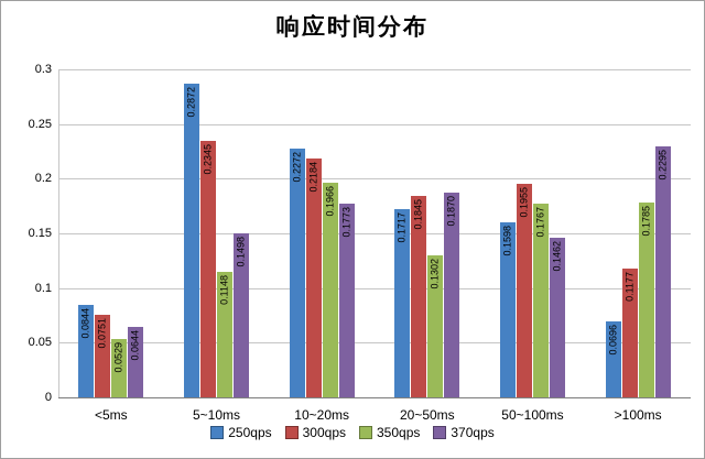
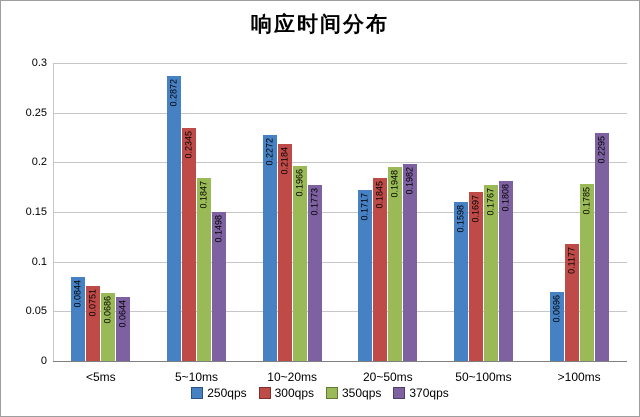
350qps/<5ms: 0.0529 -> 0.0686
350qps/5~10ms: 0.1148 -> 0.1847
350qps/20~50ms: 0.1302 -> 0.1948
370qps/20~50ms: 0.1870 -> 0.1982
300qps/50~100ms: 0.1955 -> 0.1697
370qps/50~100ms: 0.1462 -> 0.1808
